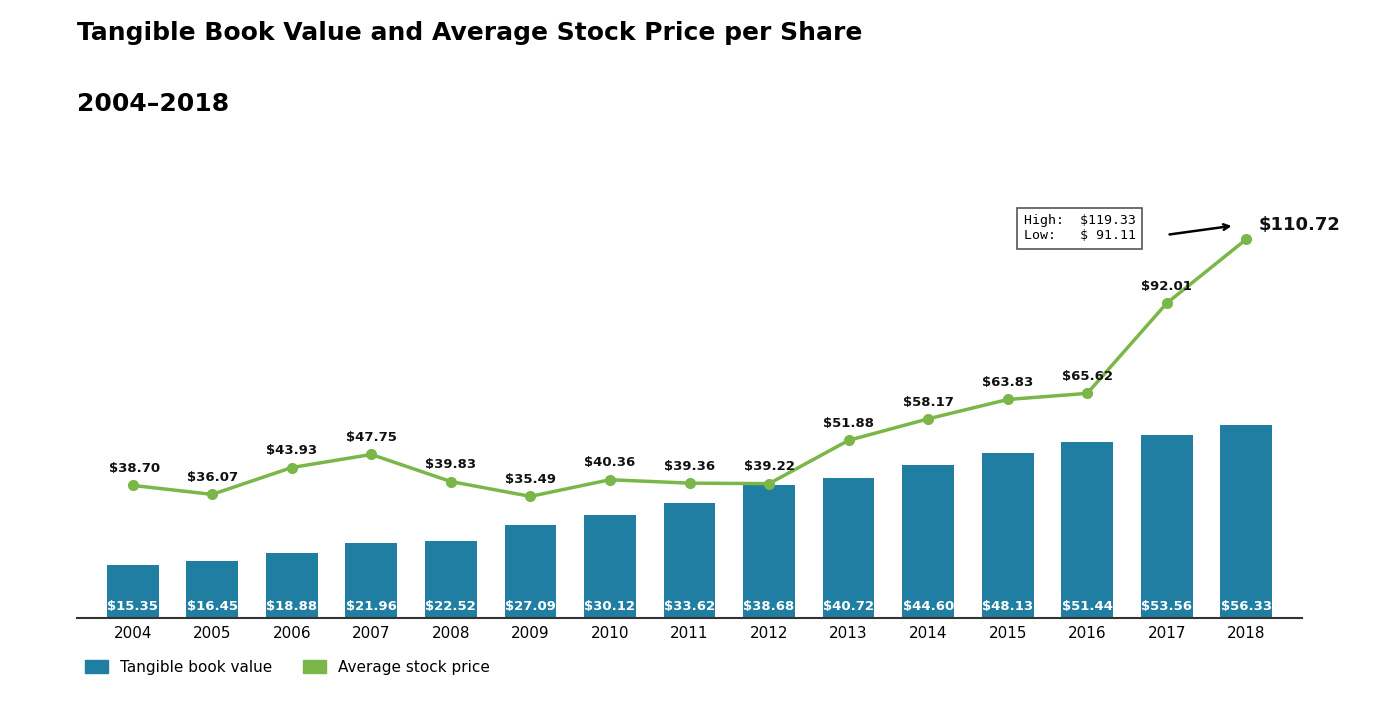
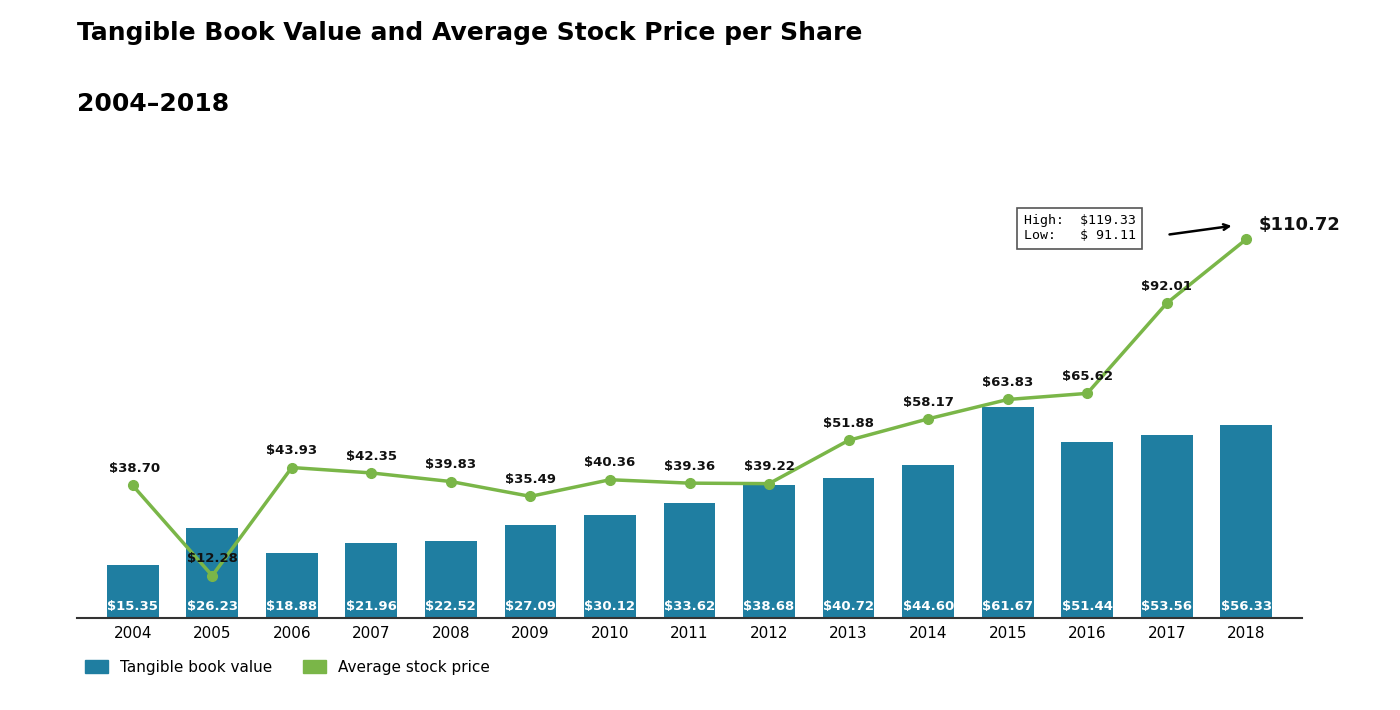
Tangible book value/2005: $16.45 -> $26.23
Average stock price/2005: $36.07 -> $12.28
Average stock price/2007: $47.75 -> $42.35
Tangible book value/2015: $48.13 -> $61.67
